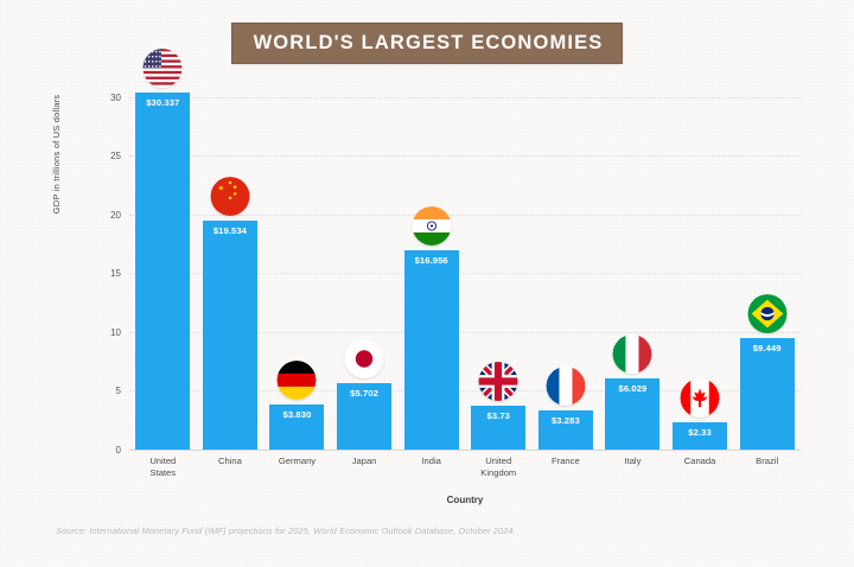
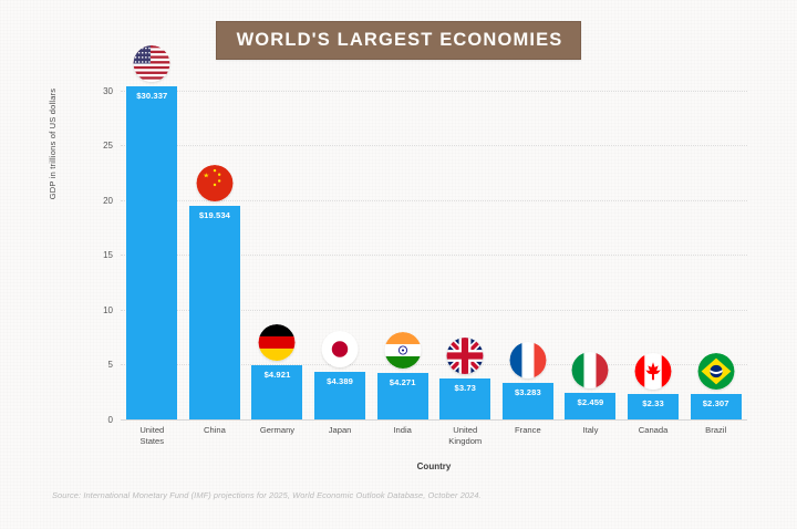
Germany: $3.830 -> $4.921
Japan: $5.702 -> $4.389
India: $16.956 -> $4.271
Italy: $6.029 -> $2.459
Brazil: $9.449 -> $2.307
